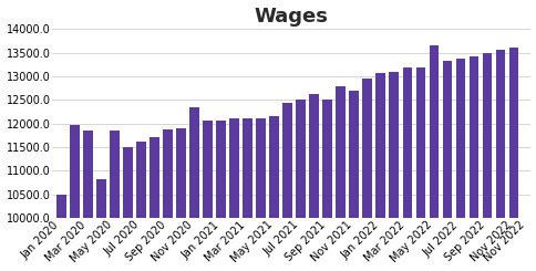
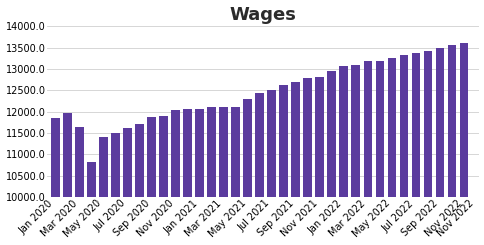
Jan 2020: 10500 -> 11850
Mar 2020: 11850 -> 11640
May 2020: 11850 -> 11400
Nov 2020: 12350 -> 12030
May 2021: 12150 -> 12290
Sep 2021: 12500 -> 12700
Nov 2021: 12700 -> 12820
May 2022: 13650 -> 13250
